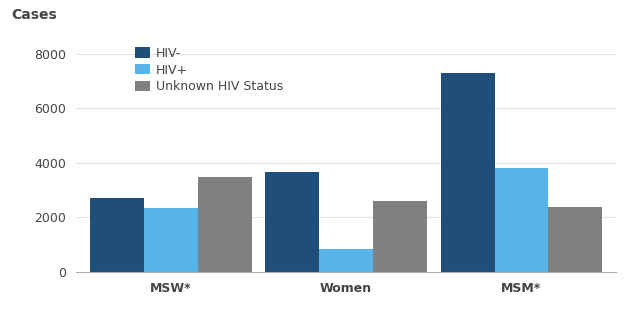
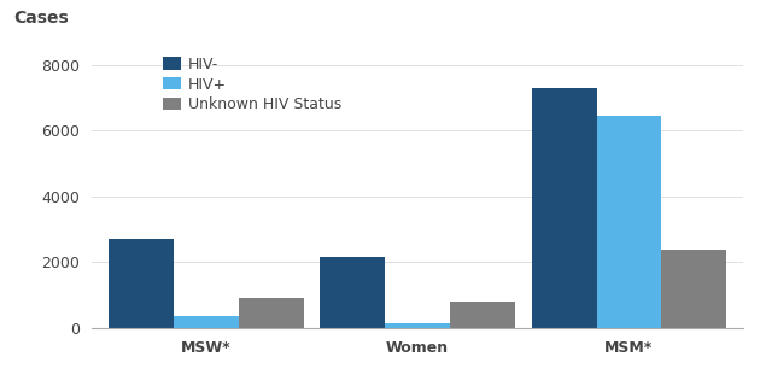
HIV+/MSW*: 2350 -> 350
Unknown HIV Status/MSW*: 3500 -> 900
HIV-/Women: 3650 -> 2150
HIV+/Women: 850 -> 130
Unknown HIV Status/Women: 2600 -> 800
HIV+/MSM*: 3800 -> 6450
